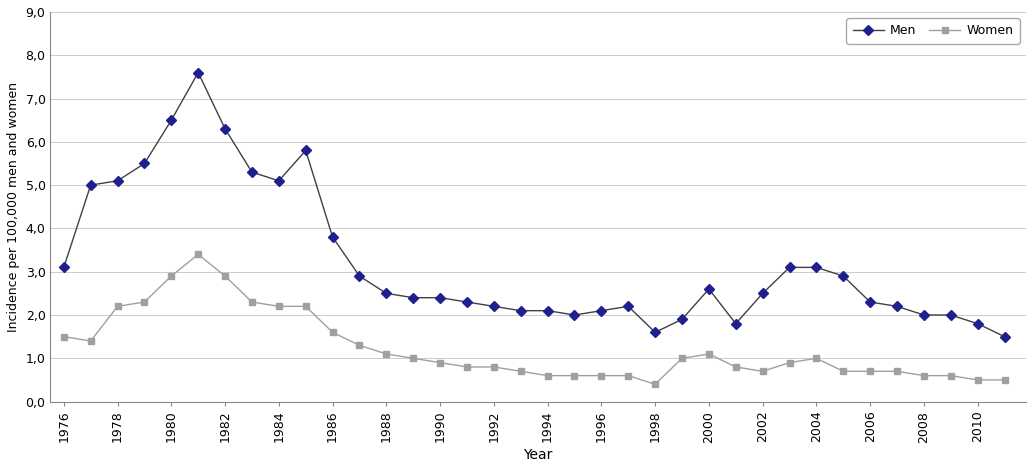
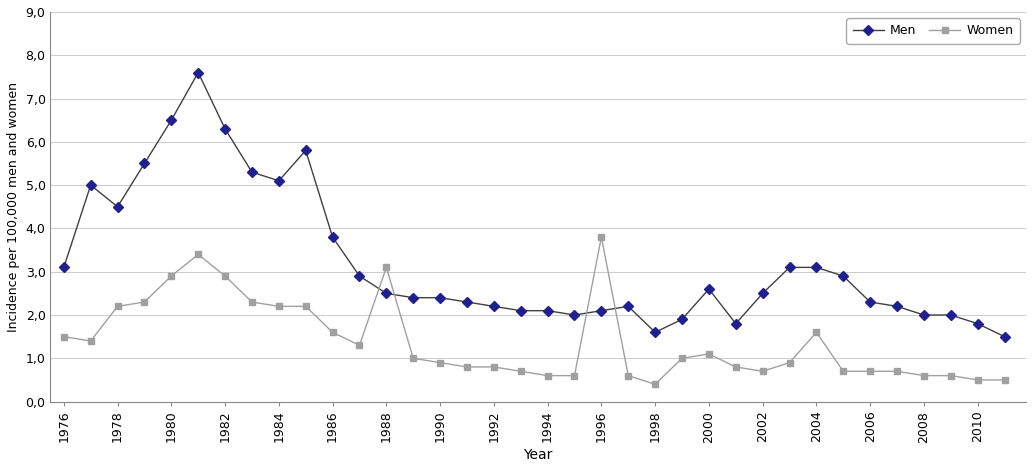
Men/1978: 5,1 -> 4,5
Women/1988: 1,1 -> 3,1
Women/1996: 0,6 -> 3,8
Women/2004: 1,0 -> 1,6
